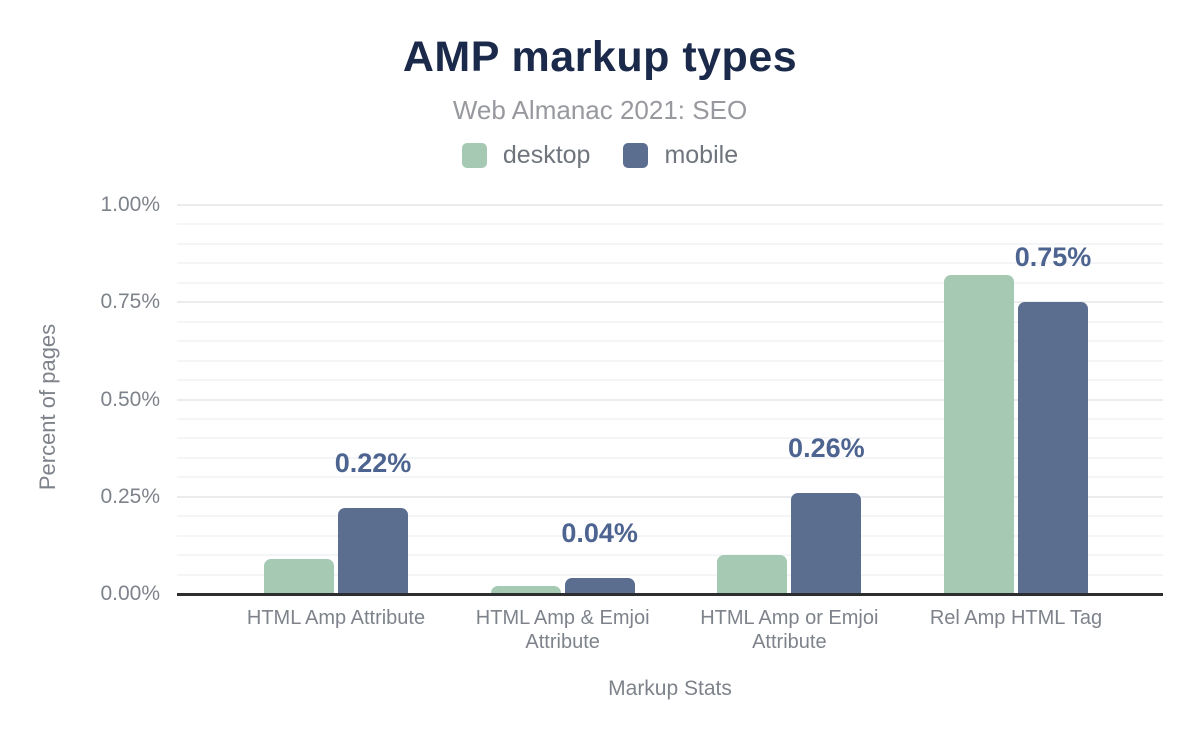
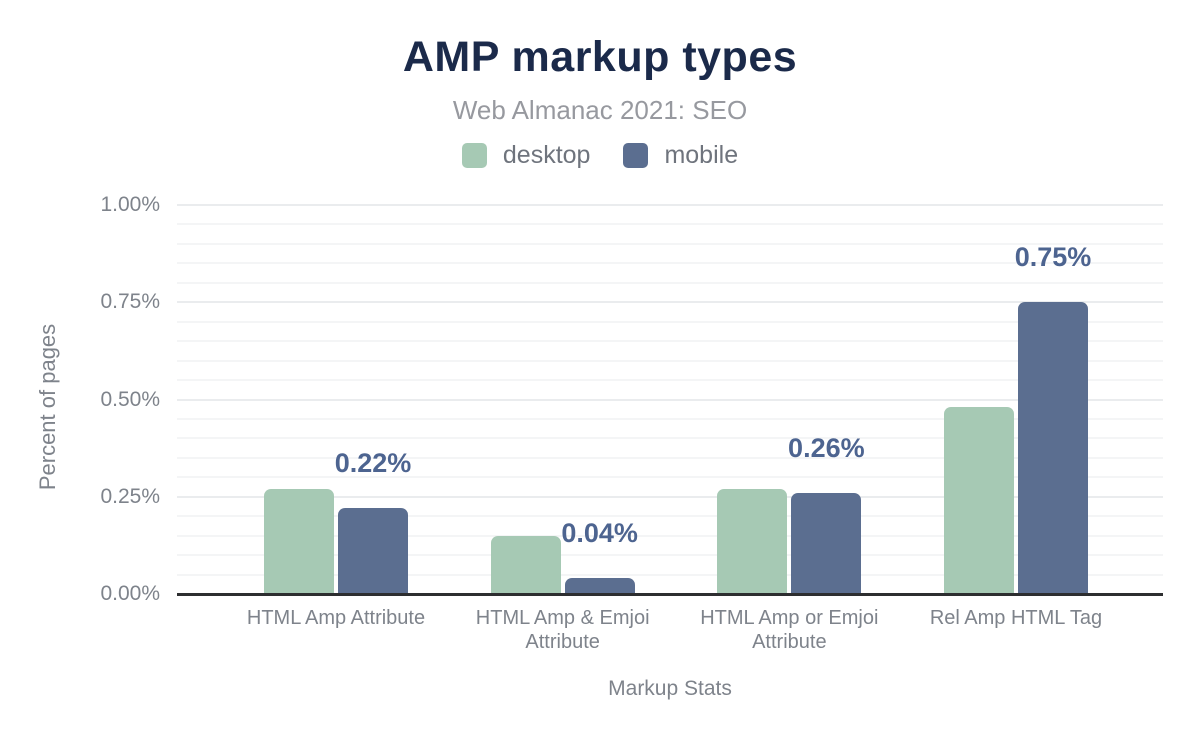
desktop/HTML Amp Attribute: 0.09% -> 0.27%
desktop/HTML Amp & Emjoi Attribute: 0.02% -> 0.15%
desktop/HTML Amp or Emjoi Attribute: 0.10% -> 0.27%
desktop/Rel Amp HTML Tag: 0.82% -> 0.48%
